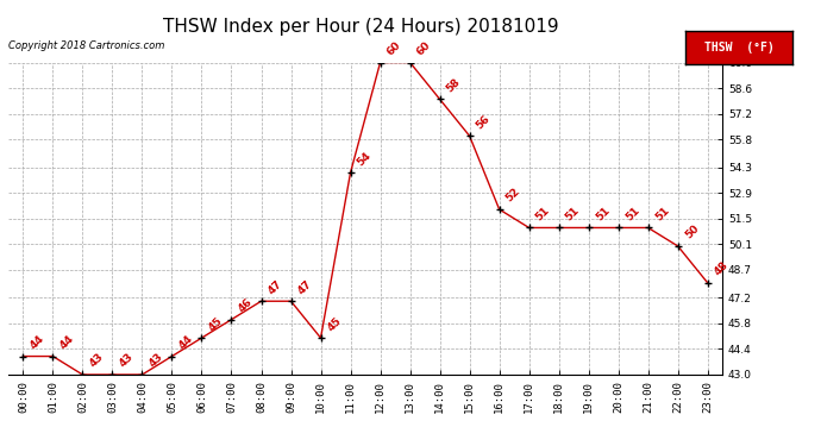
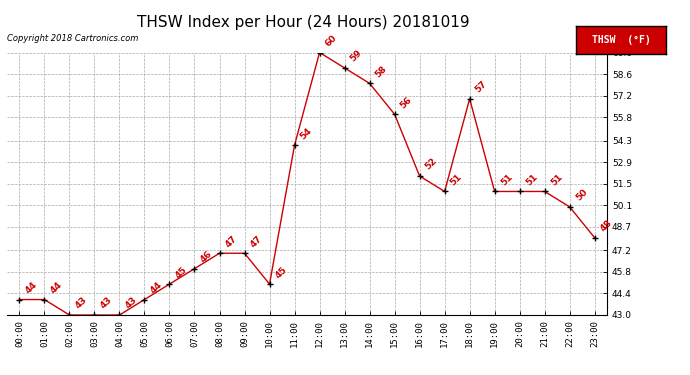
13:00: 60 -> 59
18:00: 51 -> 57
